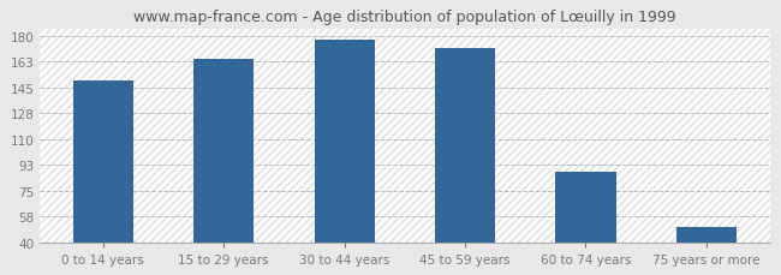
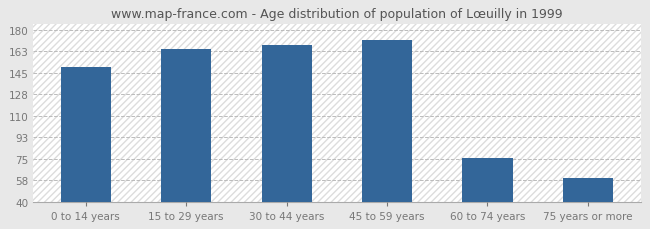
30 to 44 years: 178 -> 168
60 to 74 years: 88 -> 76
75 years or more: 50 -> 59
